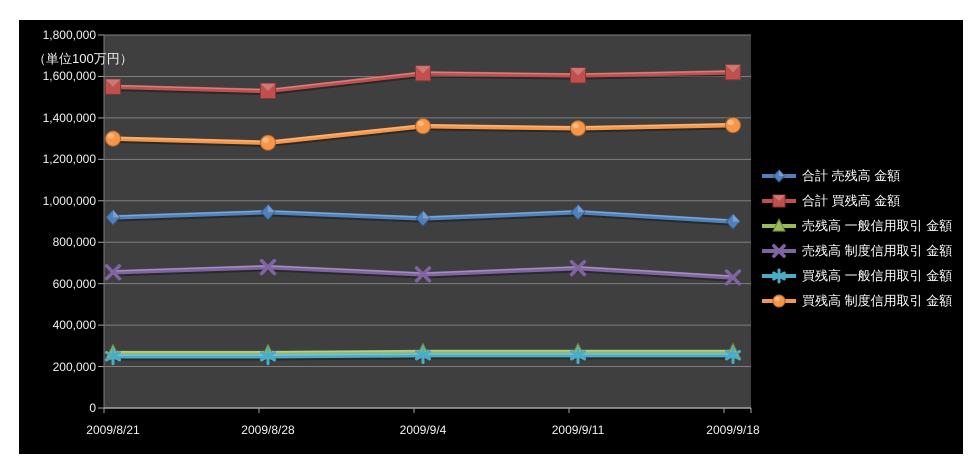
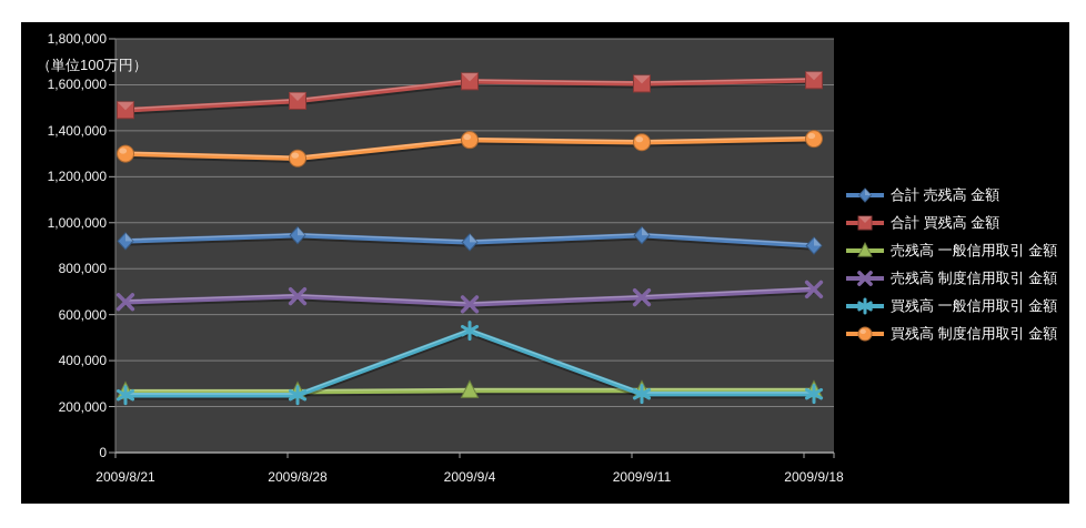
合計 買残高 金額/2009/8/21: 1550000 -> 1490000
買残高 一般信用取引 金額/2009/9/4: 260000 -> 530000
売残高 制度信用取引 金額/2009/9/18: 630000 -> 710000
